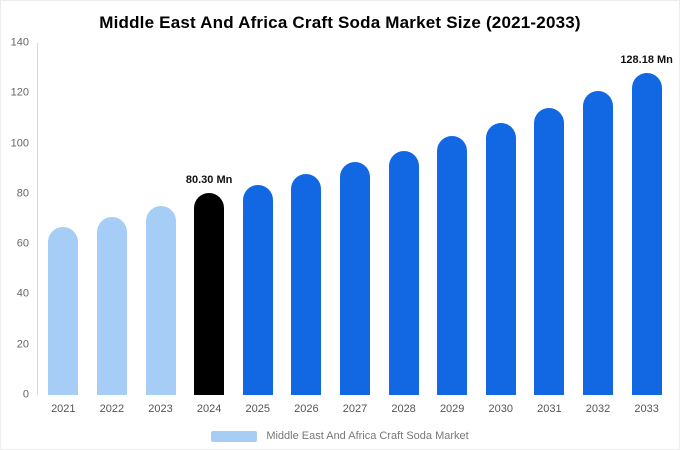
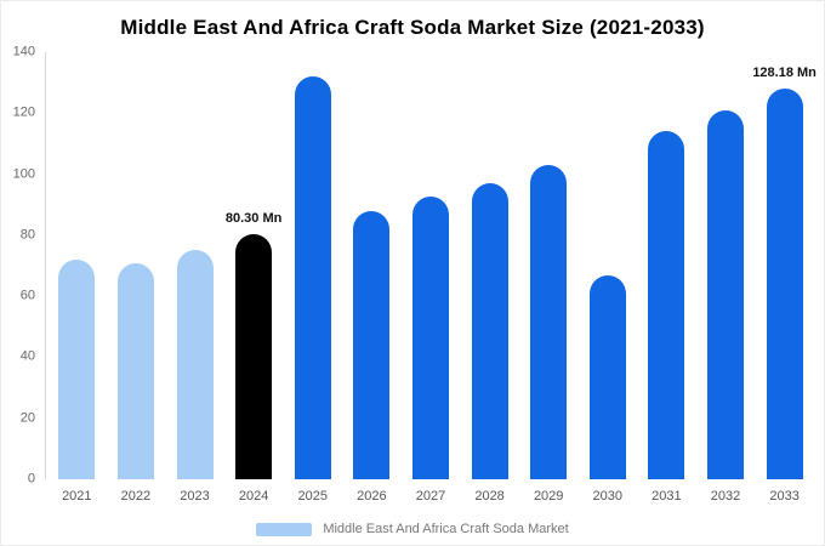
2021: 67 -> 72
2025: 84 -> 132
2030: 108 -> 67
